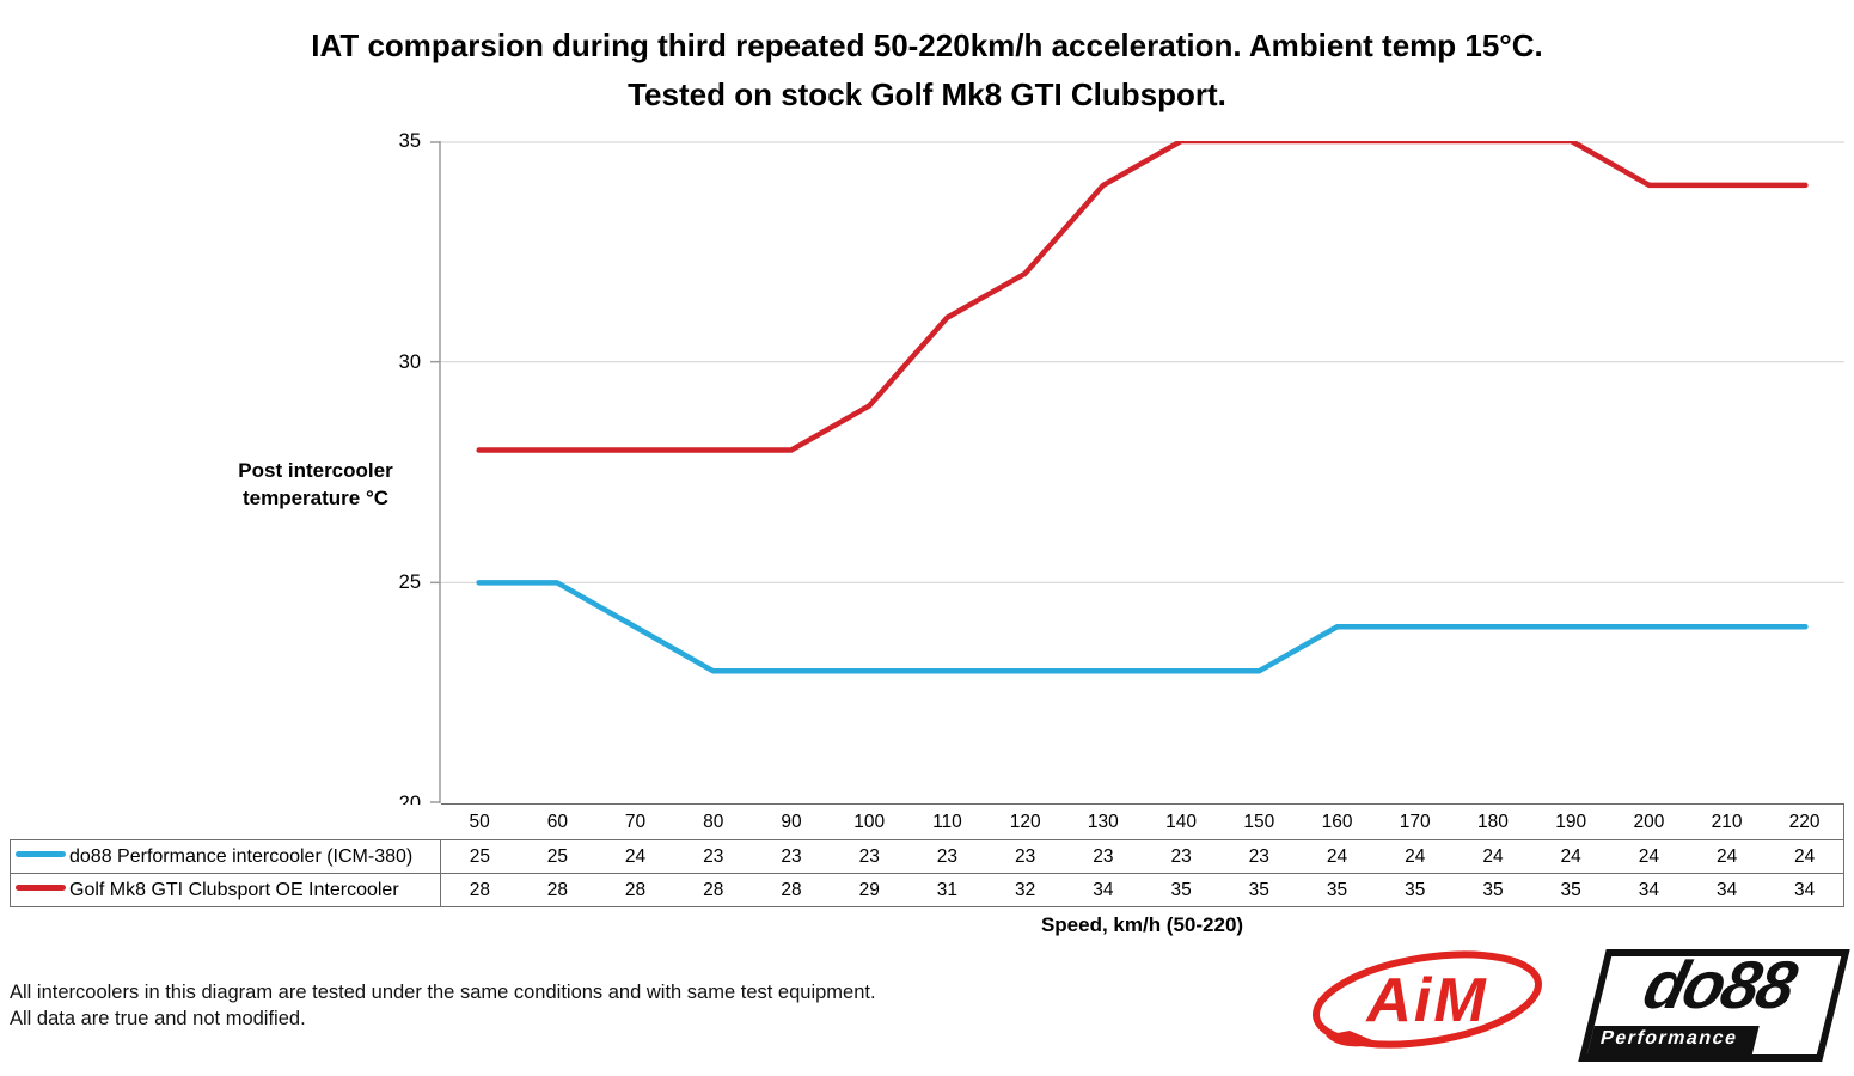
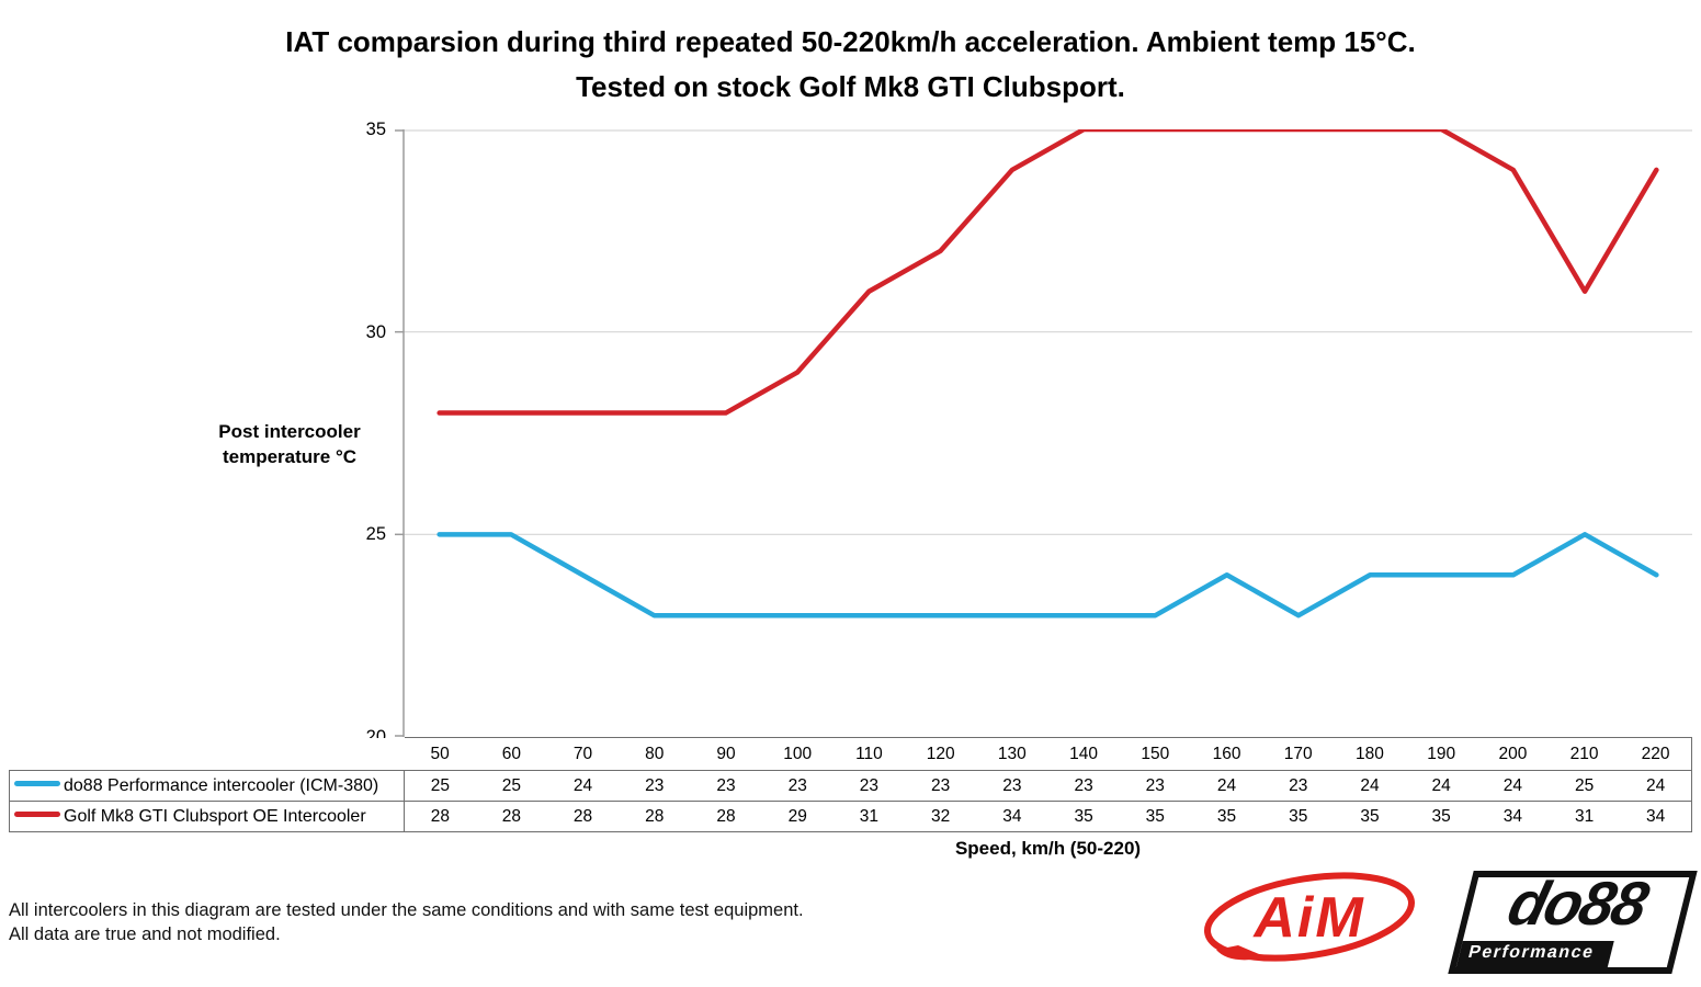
do88 Performance intercooler (ICM-380)/170: 24 -> 23
do88 Performance intercooler (ICM-380)/210: 24 -> 25
Golf Mk8 GTI Clubsport OE Intercooler/210: 34 -> 31
